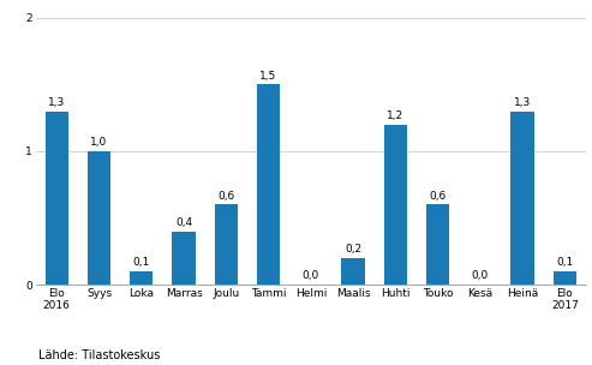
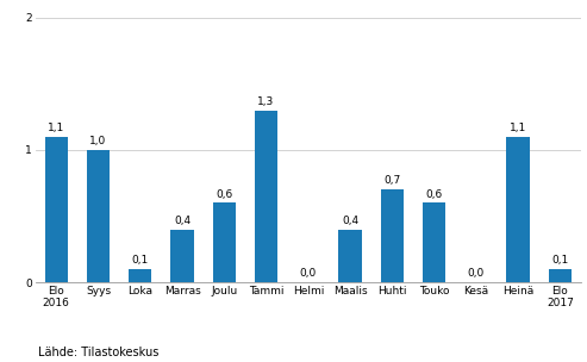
Elo 2016: 1,3 -> 1,1
Tammi: 1,5 -> 1,3
Maalis: 0,2 -> 0,4
Huhti: 1,2 -> 0,7
Heinä: 1,3 -> 1,1
